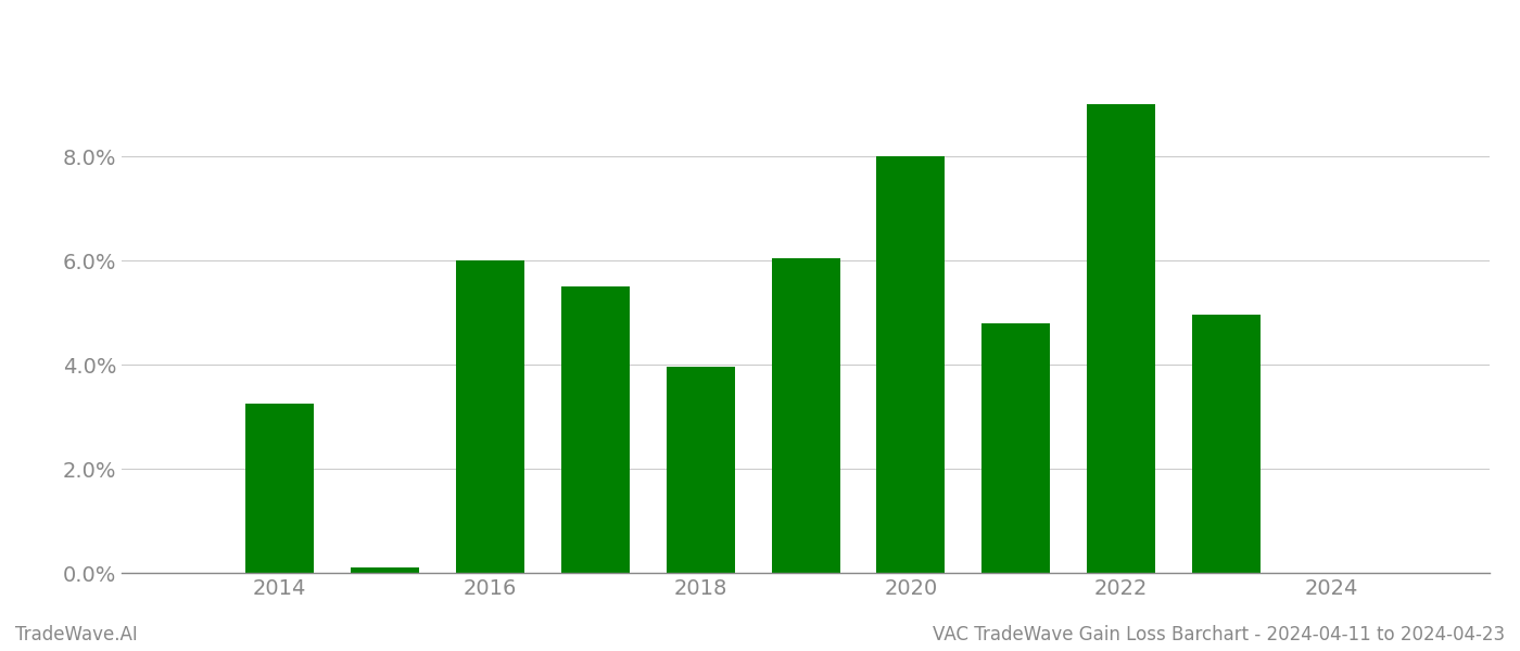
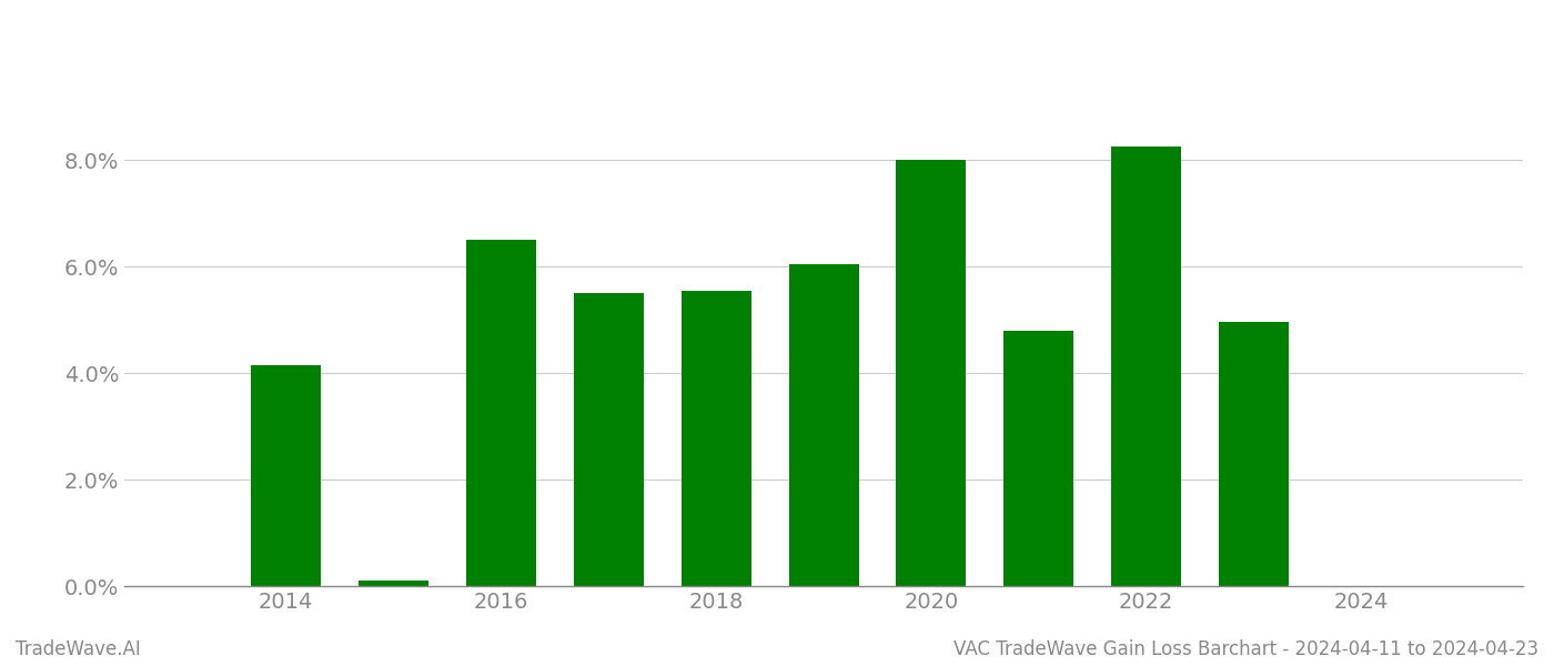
2014: 3.25% -> 4.15%
2016: 6.00% -> 6.50%
2018: 3.95% -> 5.55%
2022: 9.00% -> 8.25%
